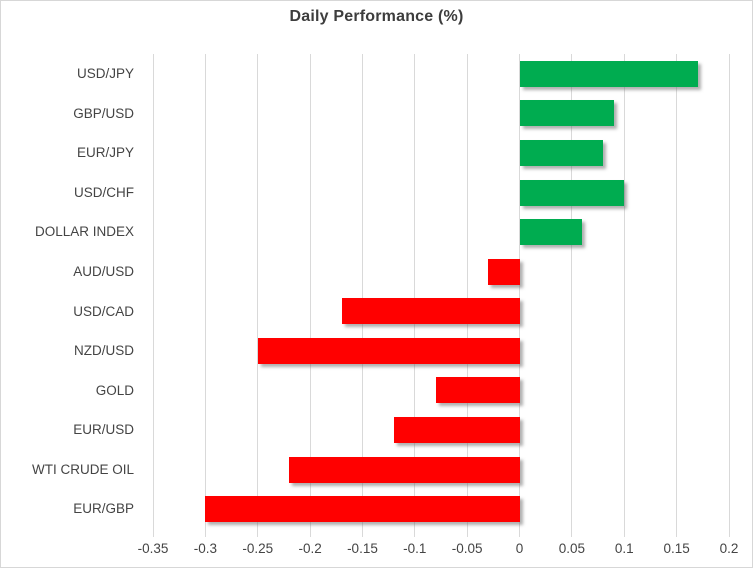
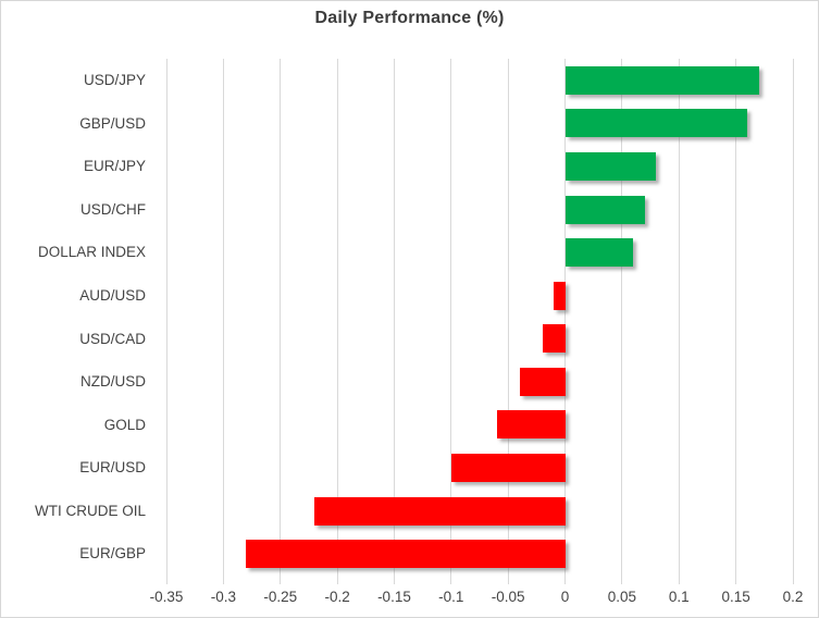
GBP/USD: 0.09 -> 0.16
USD/CHF: 0.10 -> 0.07
AUD/USD: -0.03 -> -0.01
USD/CAD: -0.17 -> -0.02
NZD/USD: -0.25 -> -0.04
GOLD: -0.08 -> -0.06
EUR/USD: -0.12 -> -0.10
EUR/GBP: -0.30 -> -0.28
